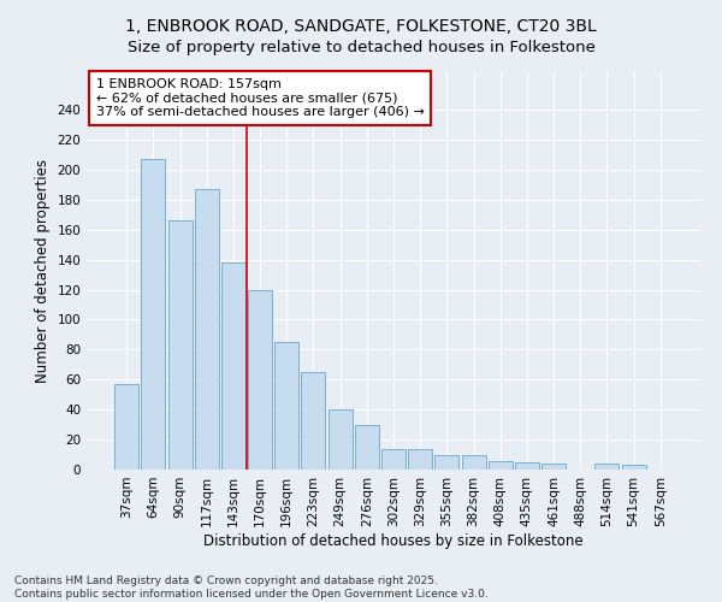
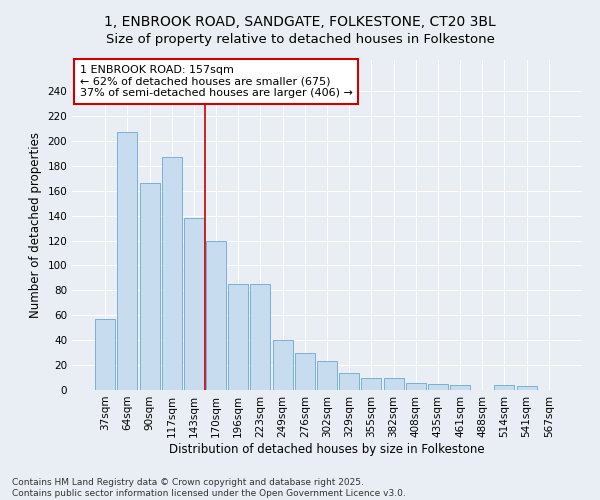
223sqm: 65 -> 85
302sqm: 14 -> 23
